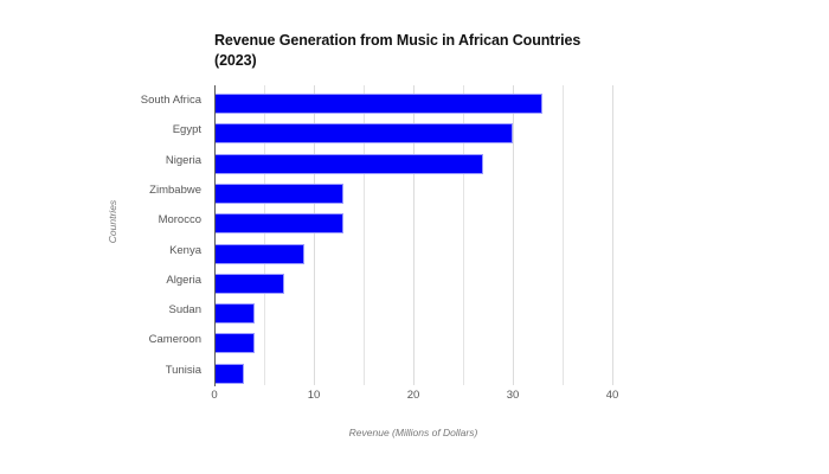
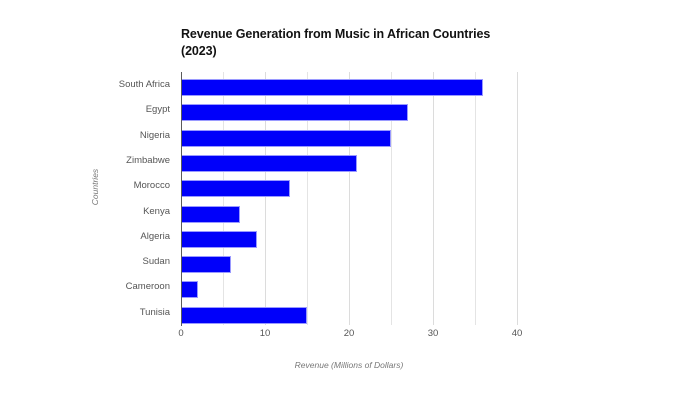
South Africa: 33 -> 36
Egypt: 30 -> 27
Nigeria: 27 -> 25
Zimbabwe: 13 -> 21
Kenya: 9 -> 7
Algeria: 7 -> 9
Sudan: 4 -> 6
Cameroon: 4 -> 2
Tunisia: 3 -> 15
